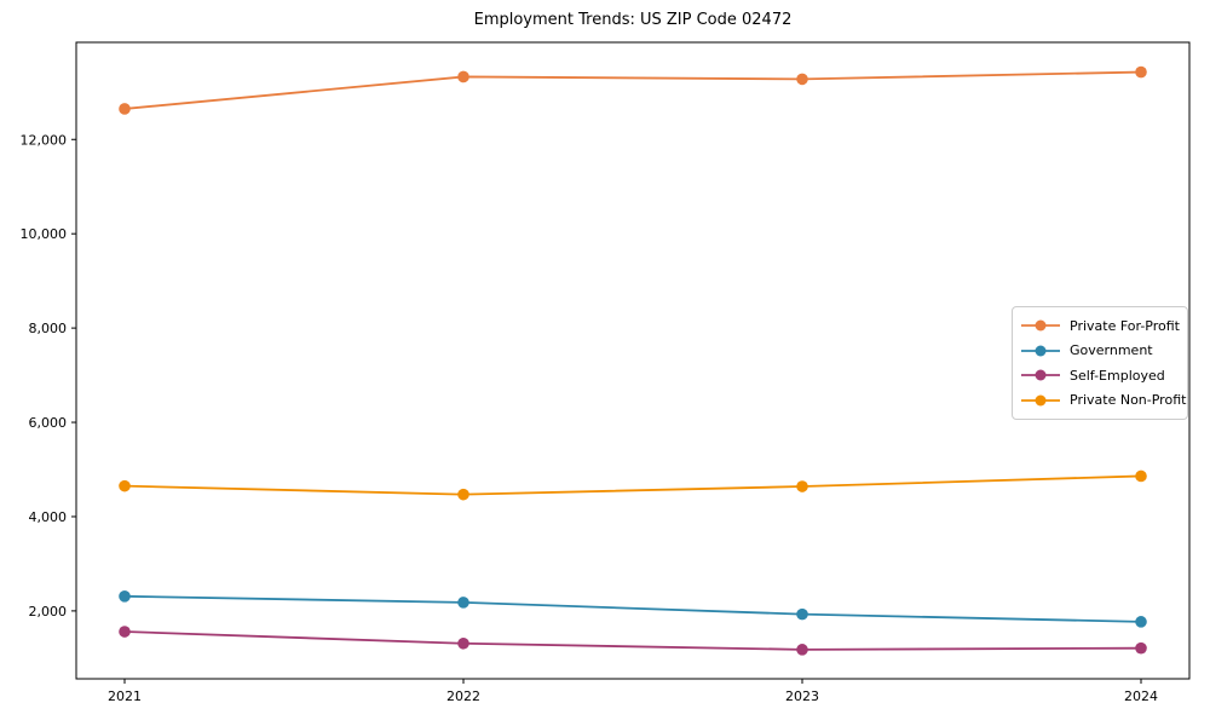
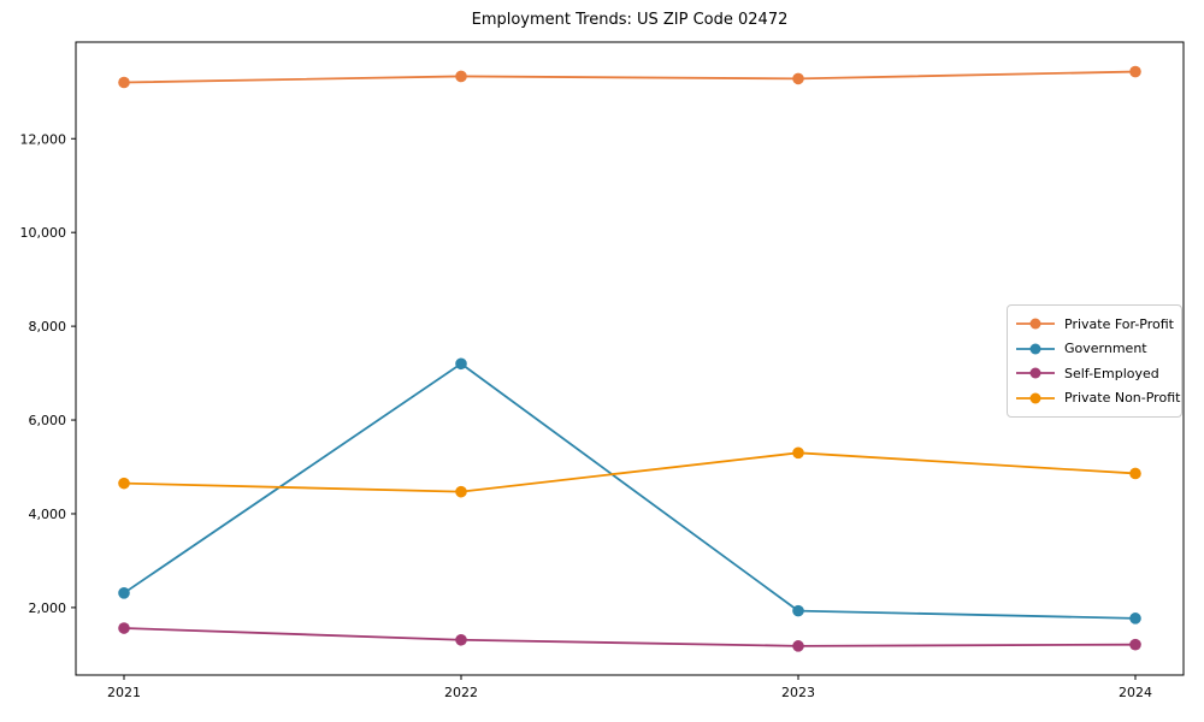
Private For-Profit/2021: 12600 -> 13200
Government/2022: 2200 -> 7200
Private Non-Profit/2023: 4600 -> 5300
